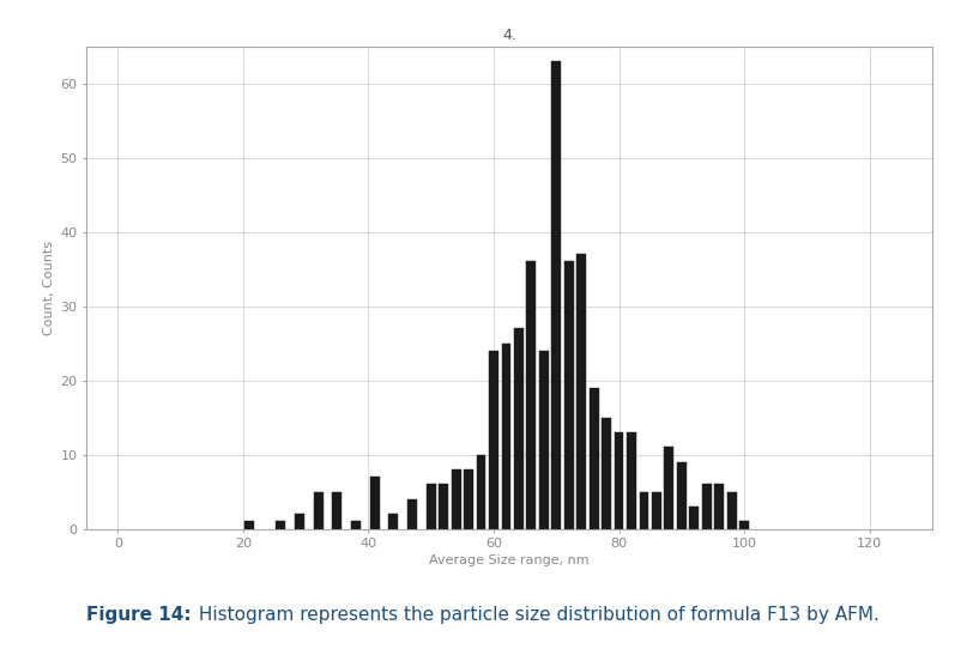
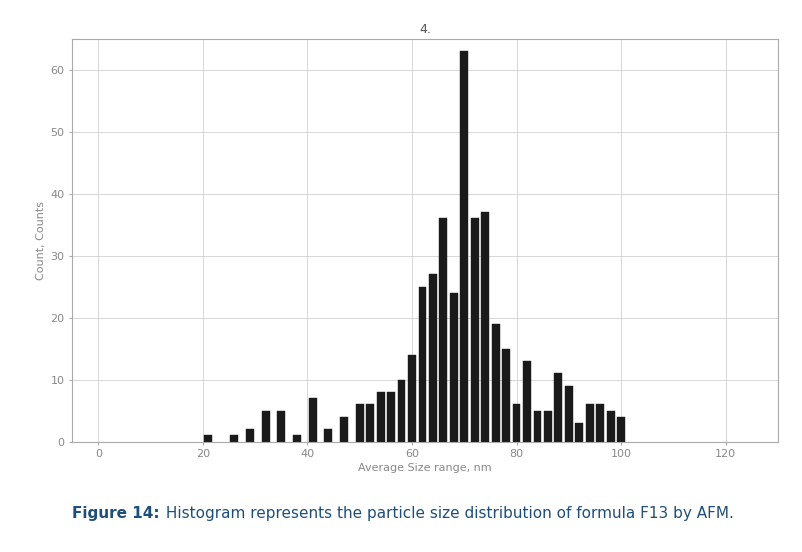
60: 24 -> 14
80: 13 -> 6
100: 1 -> 4
